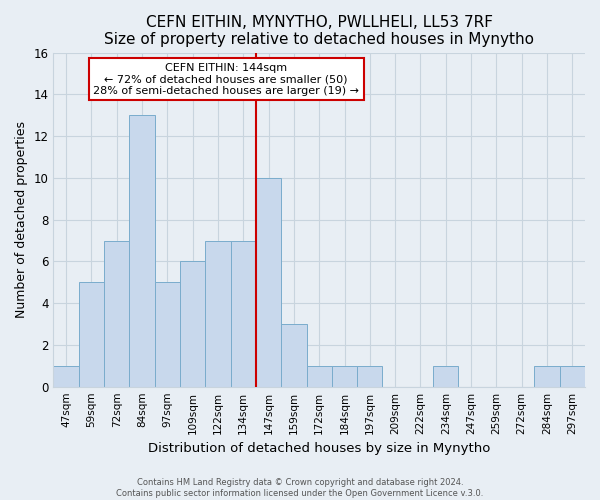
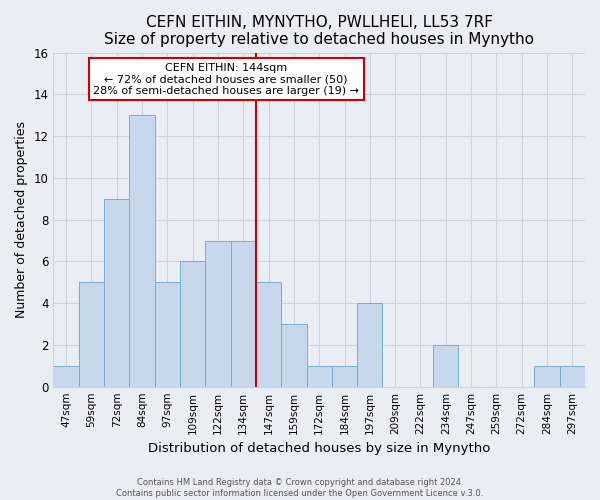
72sqm: 7 -> 9
147sqm: 10 -> 5
197sqm: 1 -> 4
234sqm: 1 -> 2
